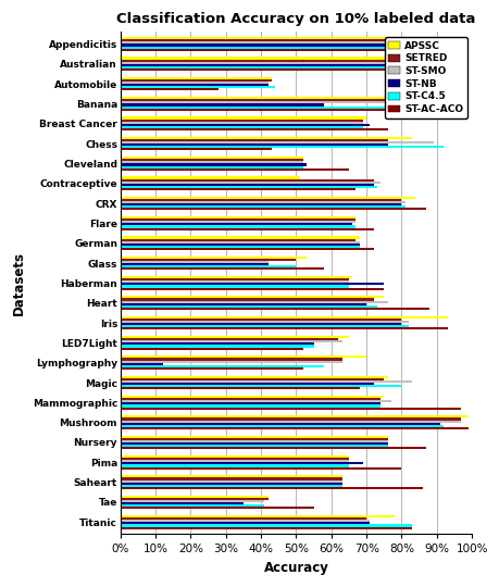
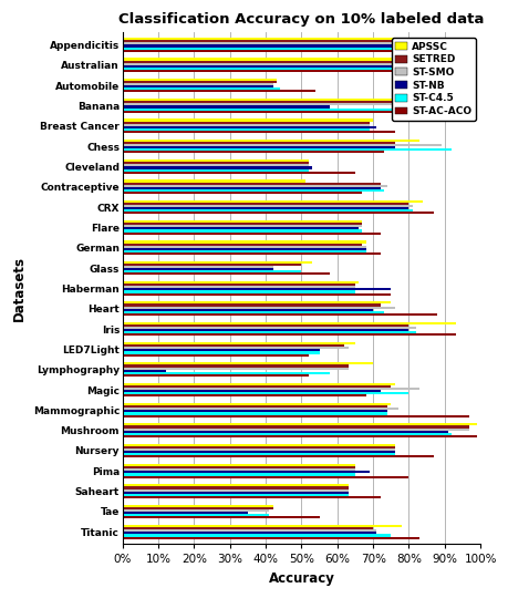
ST-AC-ACO/Automobile: 28% -> 54%
ST-AC-ACO/Chess: 43% -> 73%
ST-AC-ACO/Saheart: 86% -> 72%
ST-C4.5/Titanic: 83% -> 75%
